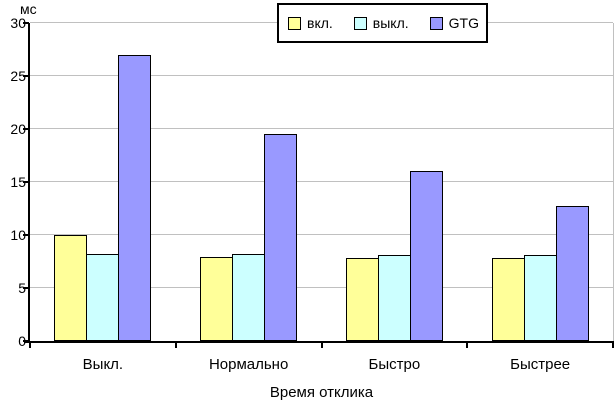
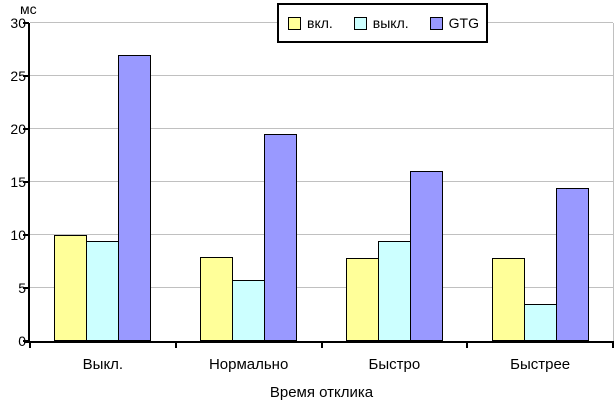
выкл./Выкл.: 8.2 -> 9.4
выкл./Нормально: 8.2 -> 5.8
выкл./Быстро: 8.1 -> 9.4
выкл./Быстрее: 8.1 -> 3.5
GTG/Быстрее: 12.7 -> 14.4
